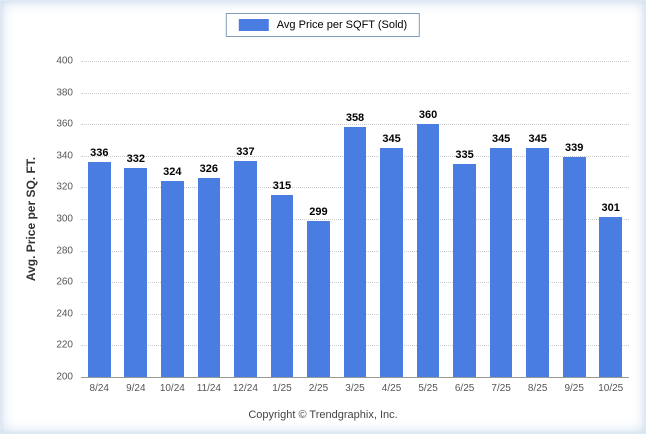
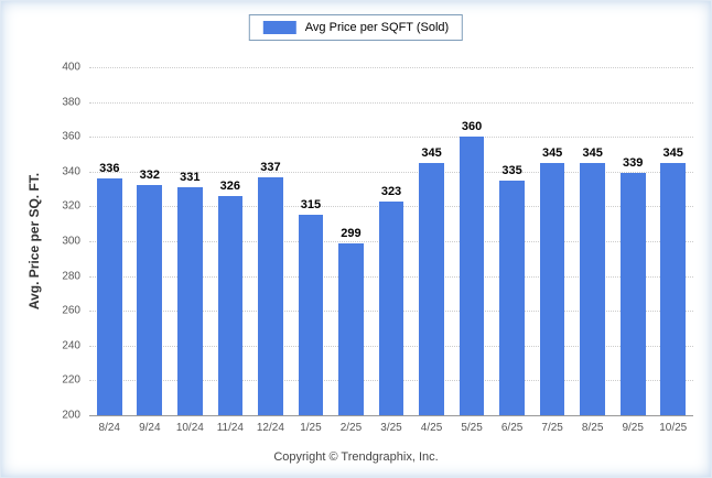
10/24: 324 -> 331
3/25: 358 -> 323
10/25: 301 -> 345
